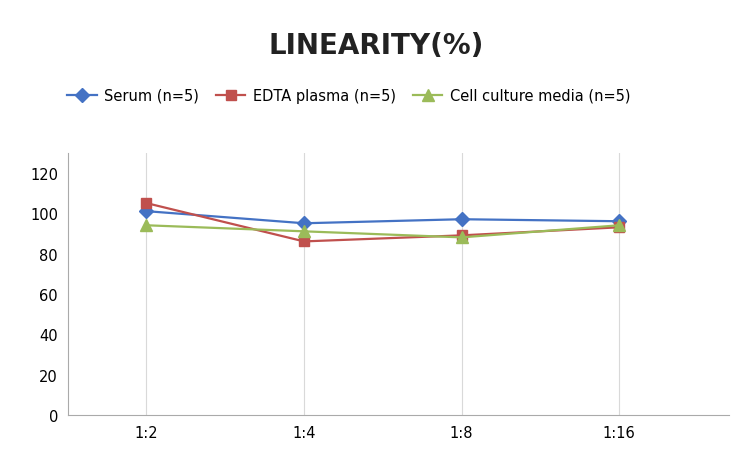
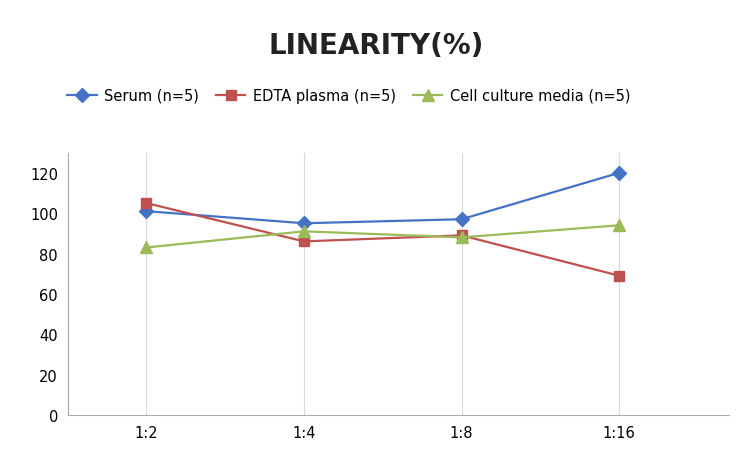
Cell culture media (n=5)/1:2: 94 -> 83
Serum (n=5)/1:16: 96 -> 120
EDTA plasma (n=5)/1:16: 93 -> 69
